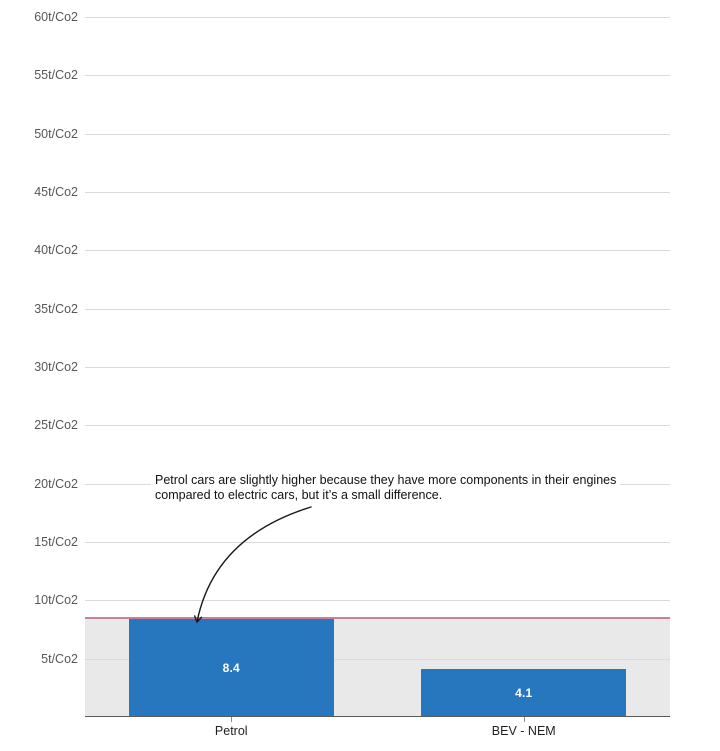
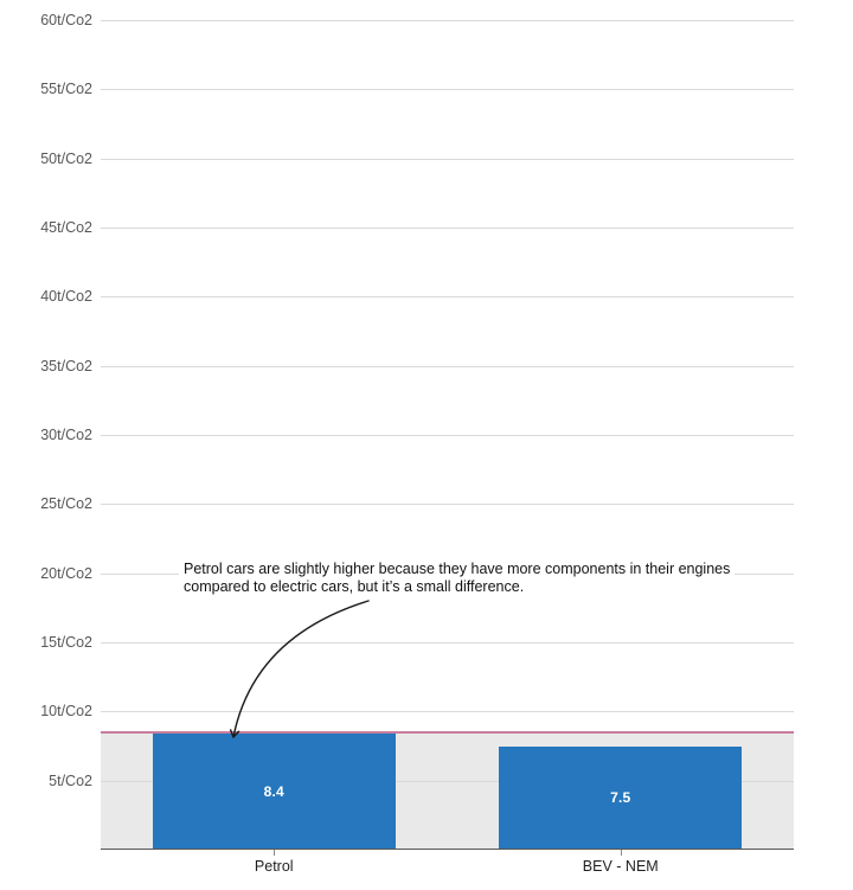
BEV - NEM: 4.1 -> 7.5
